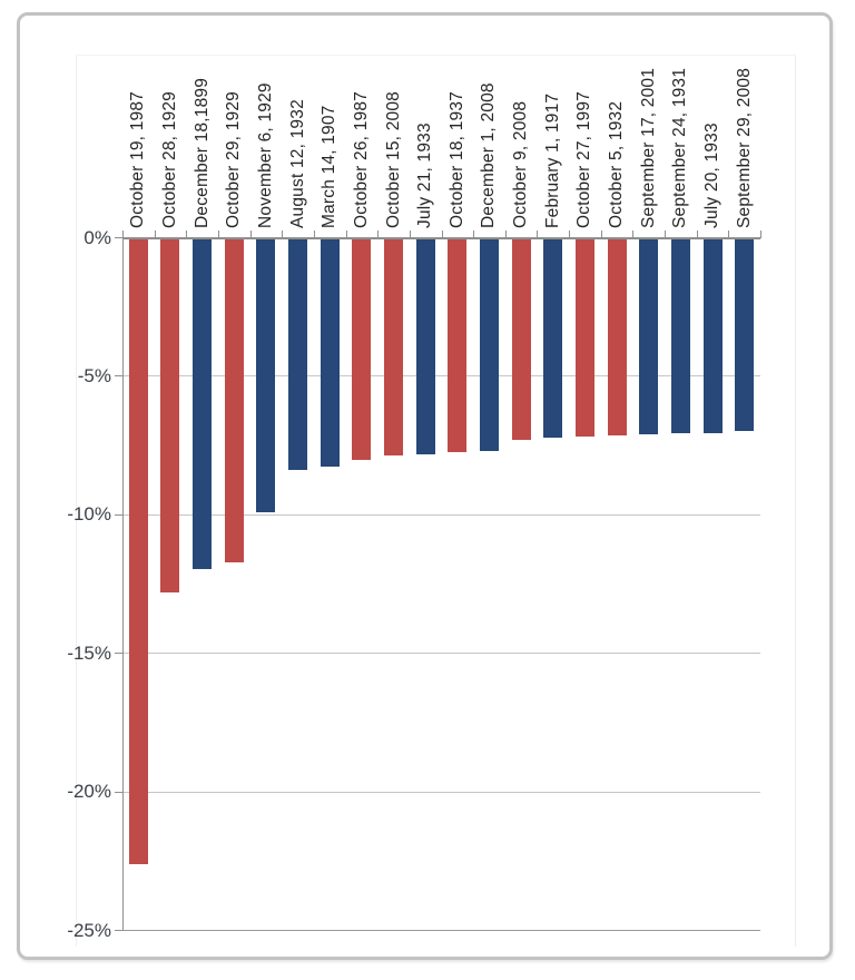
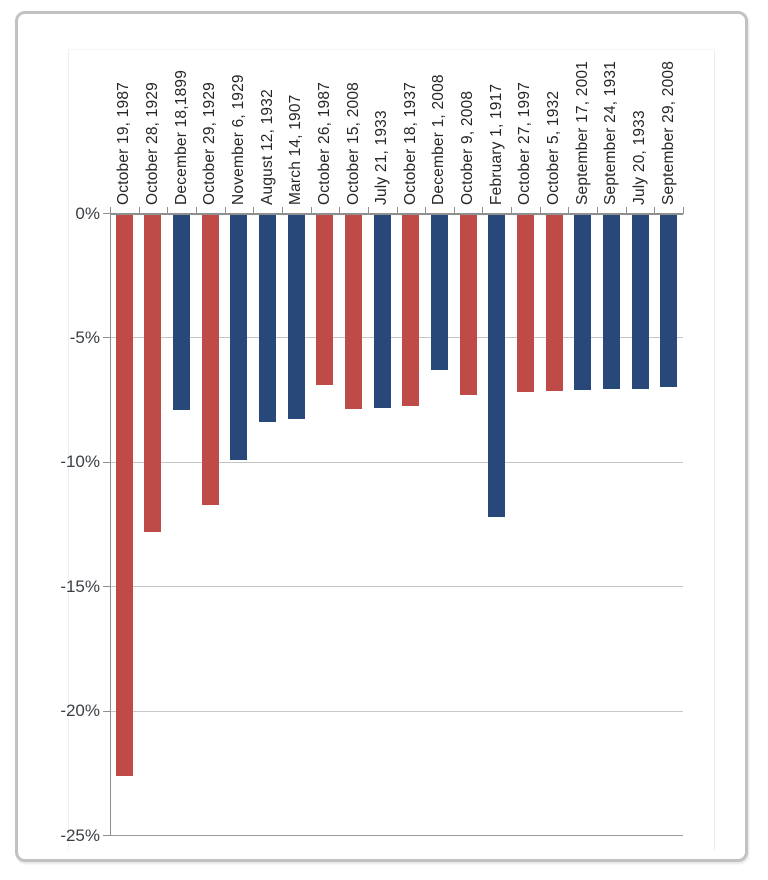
December 18,1899: -12.0% -> -7.9%
October 26, 1987: -8.0% -> -6.9%
December 1, 2008: -7.7% -> -6.3%
February 1, 1917: -7.2% -> -12.2%
